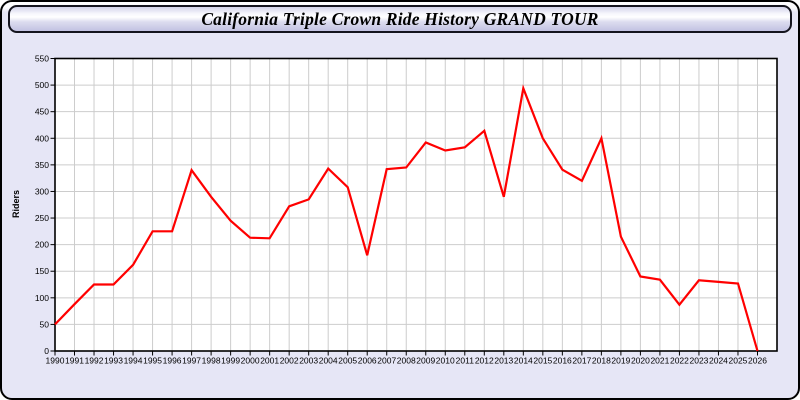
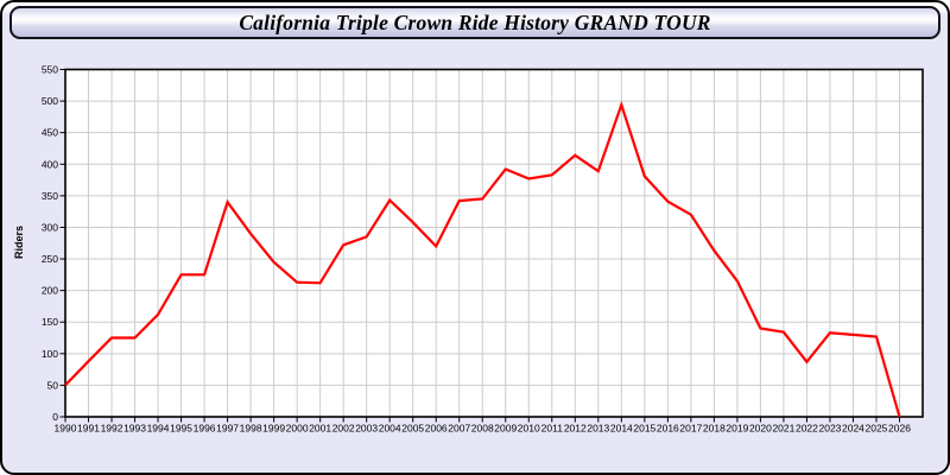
2006: 180 -> 270
2013: 290 -> 390
2015: 400 -> 380
2018: 400 -> 260
